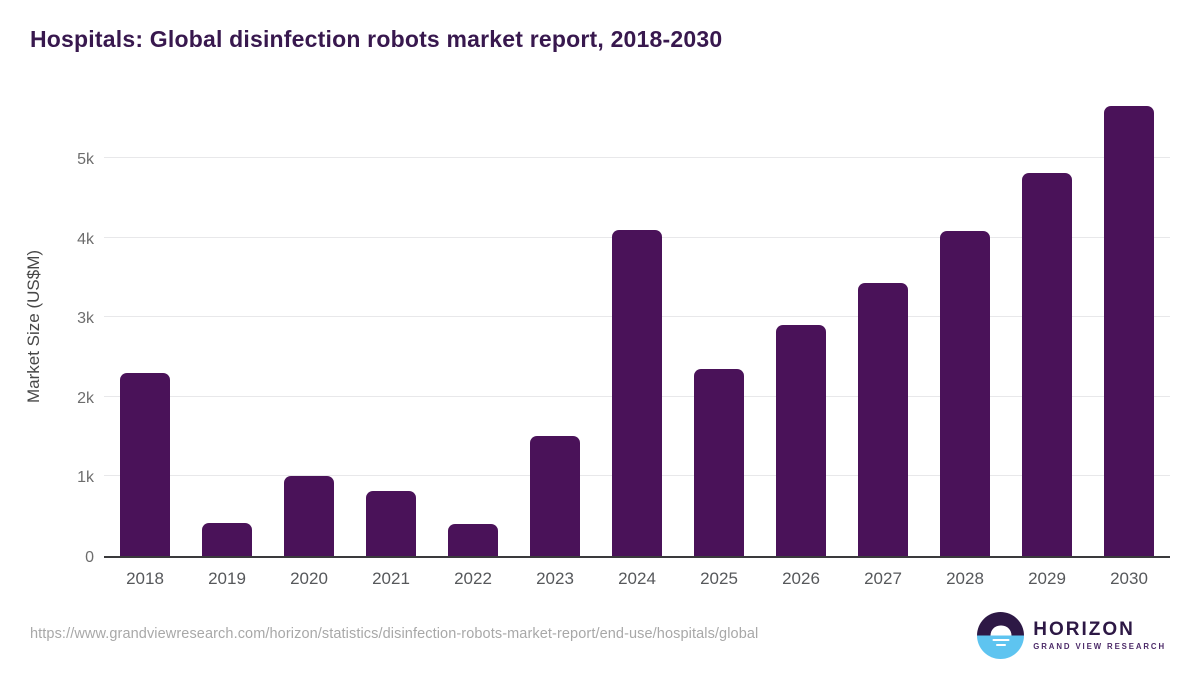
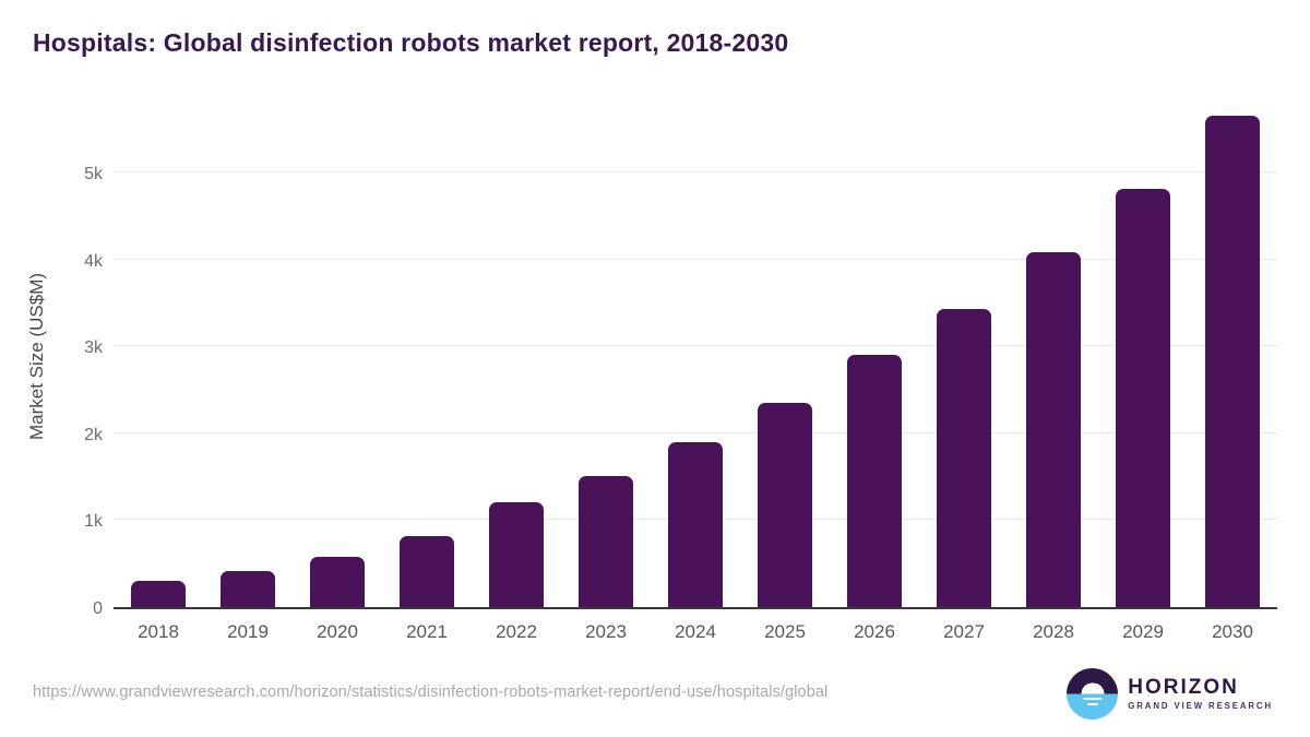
2018: 2.3k -> 0.3k
2020: 1.0k -> 0.6k
2022: 0.4k -> 1.2k
2024: 4.1k -> 1.9k
